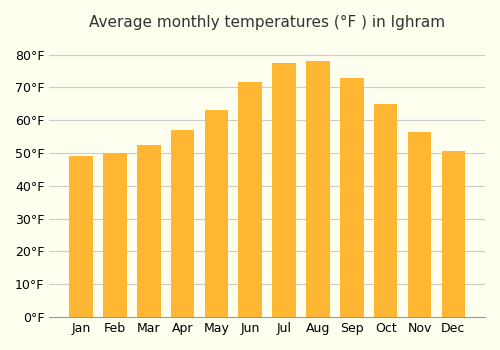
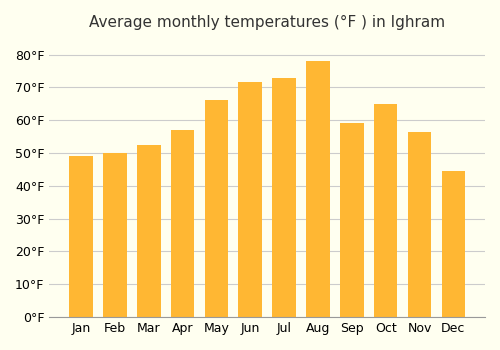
May: 63.0°F -> 66.0°F
Jul: 77.5°F -> 73.0°F
Sep: 73.0°F -> 59.0°F
Dec: 50.5°F -> 44.5°F
